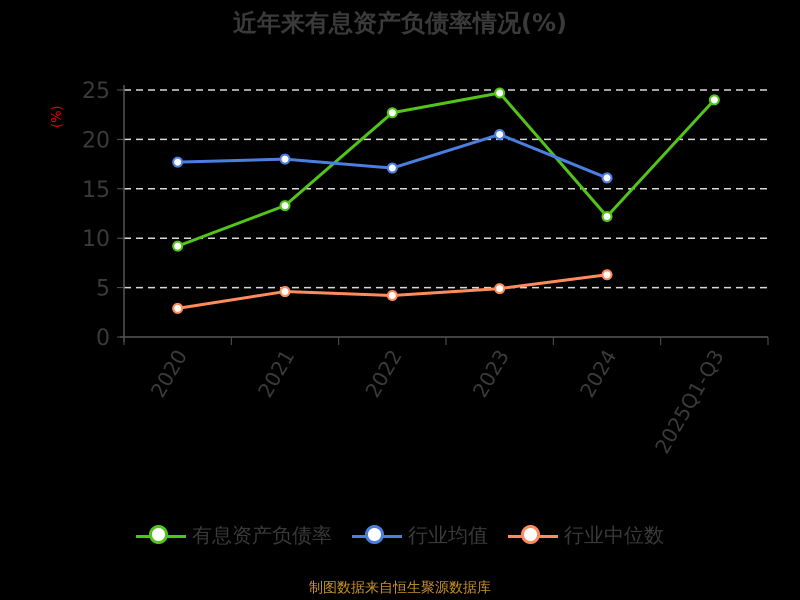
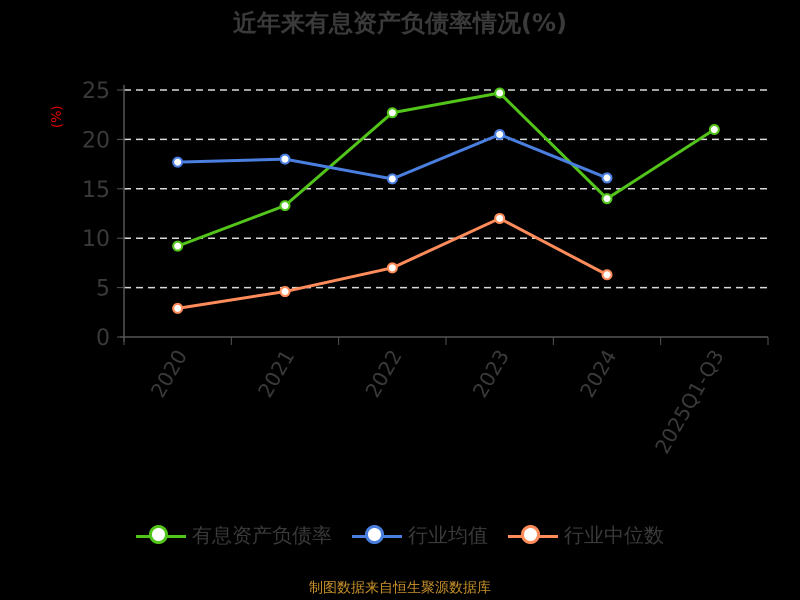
行业均值/2022: 17 -> 16
行业中位数/2022: 4 -> 7
行业中位数/2023: 5 -> 12
有息资产负债率/2024: 12 -> 14
有息资产负债率/2025Q1-Q3: 24 -> 21
